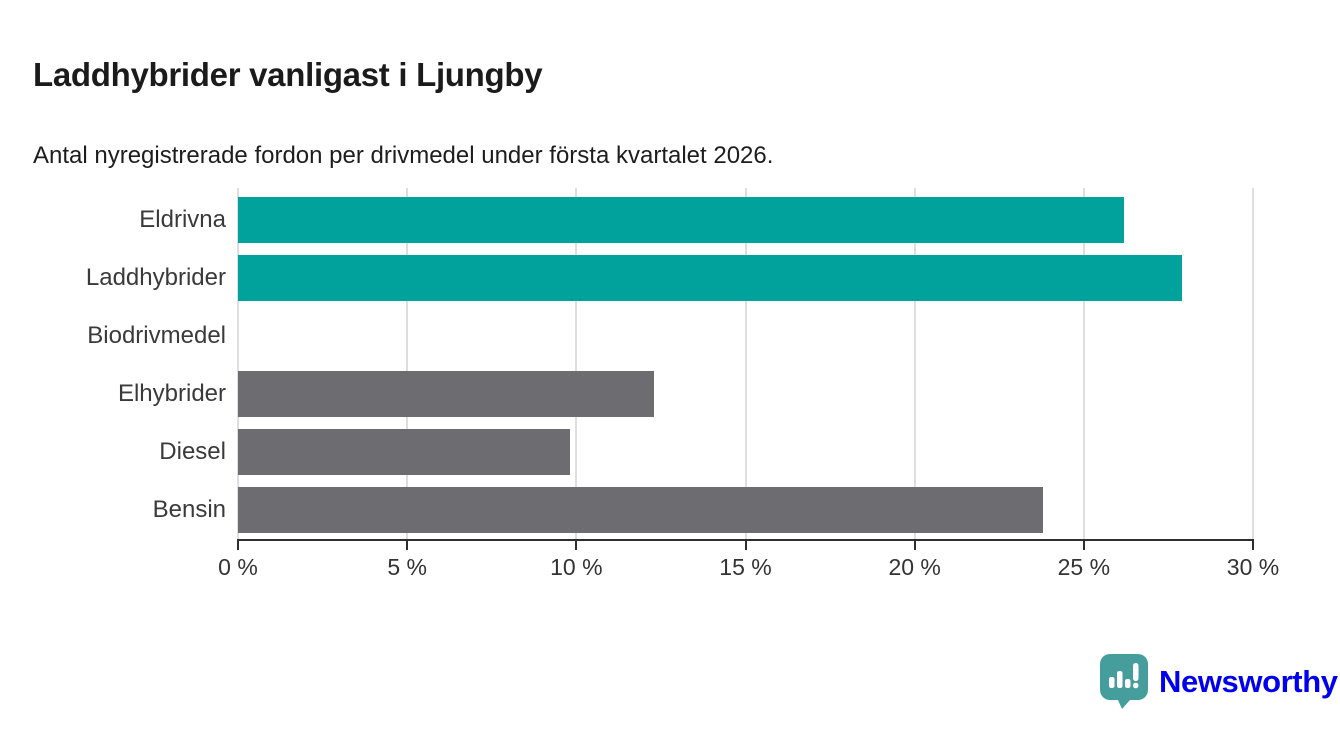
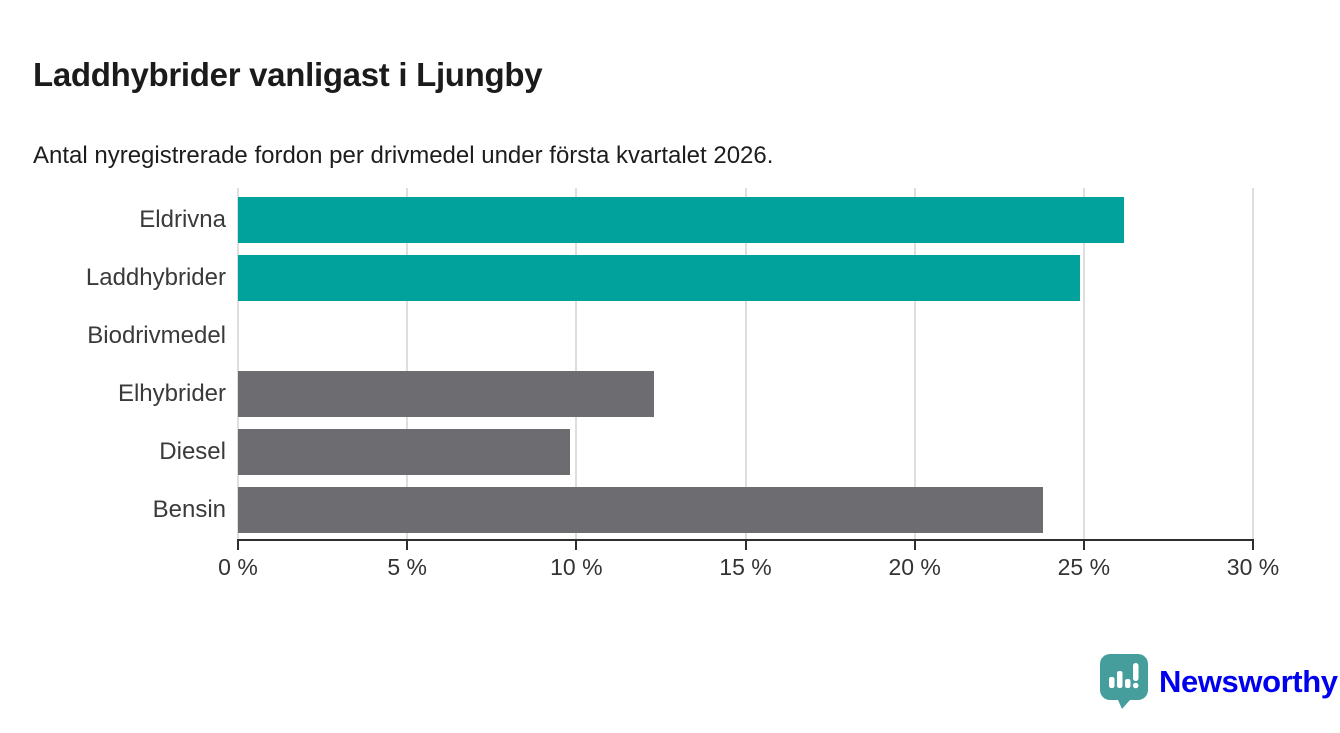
Laddhybrider: 27.9% -> 24.9%
